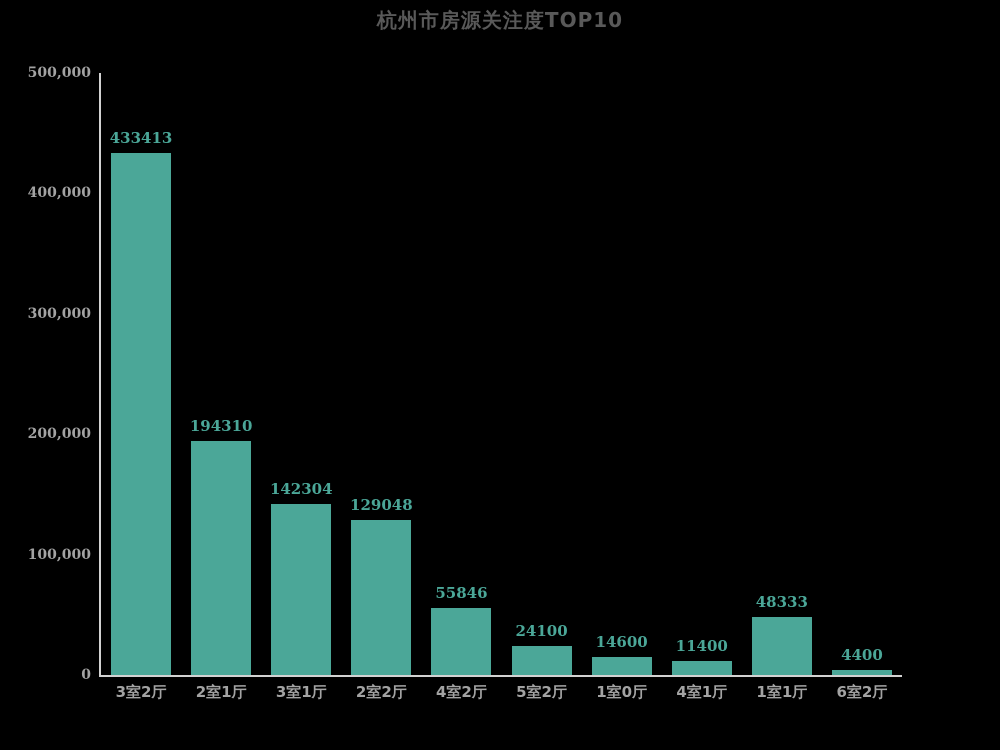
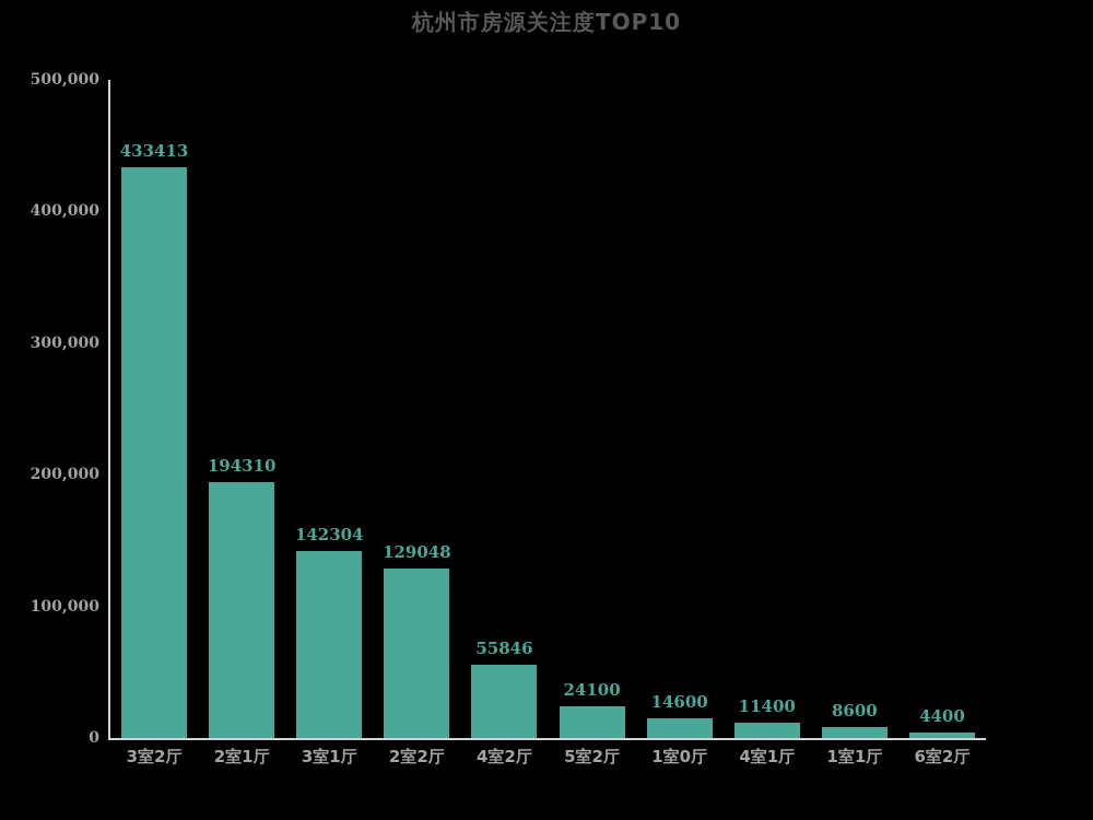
1室1厅: 48333 -> 8600
